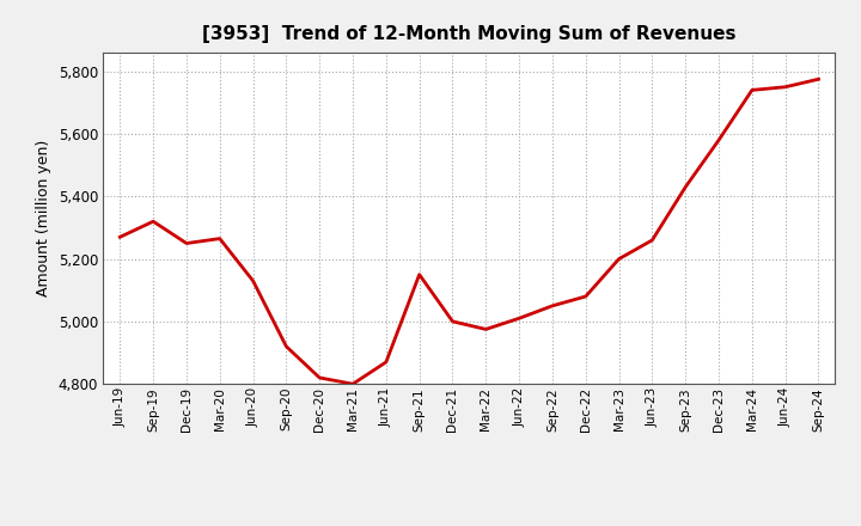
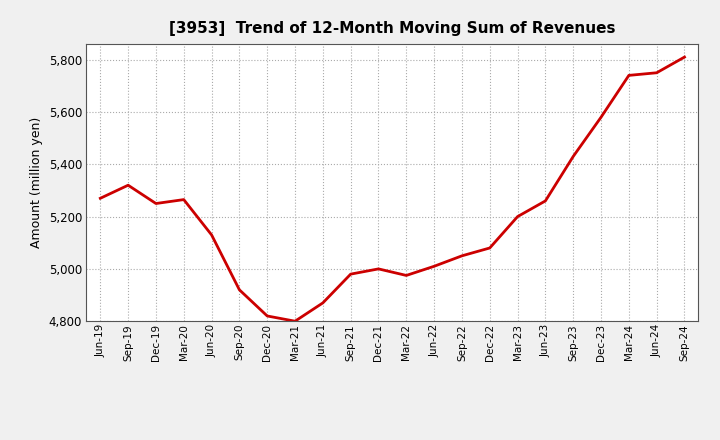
Sep-21: 5,150 -> 4,980
Sep-24: 5,775 -> 5,810
